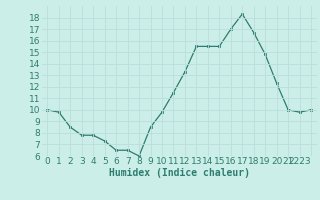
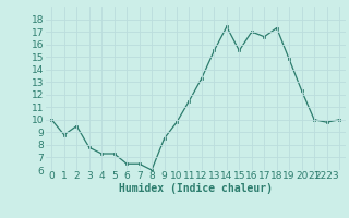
1: 9.8 -> 8.8
2: 8.5 -> 9.5
4: 7.8 -> 7.3
14: 15.5 -> 17.4
17: 18.3 -> 16.6
18: 16.7 -> 17.3
